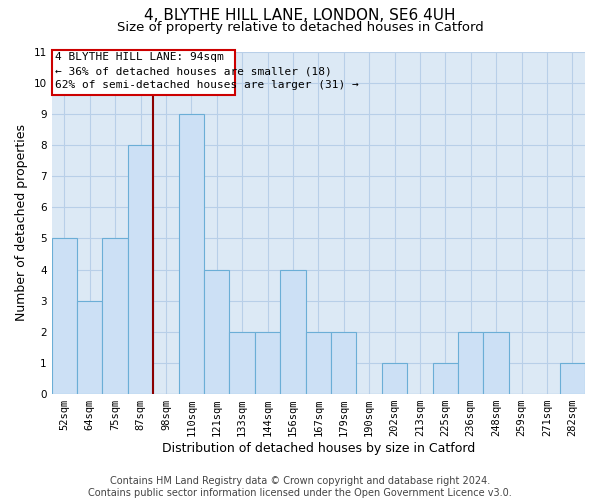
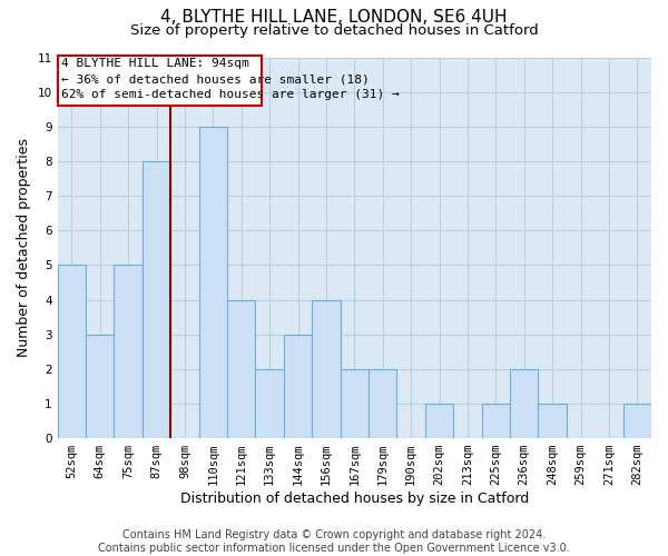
144sqm: 2 -> 3
248sqm: 2 -> 1
